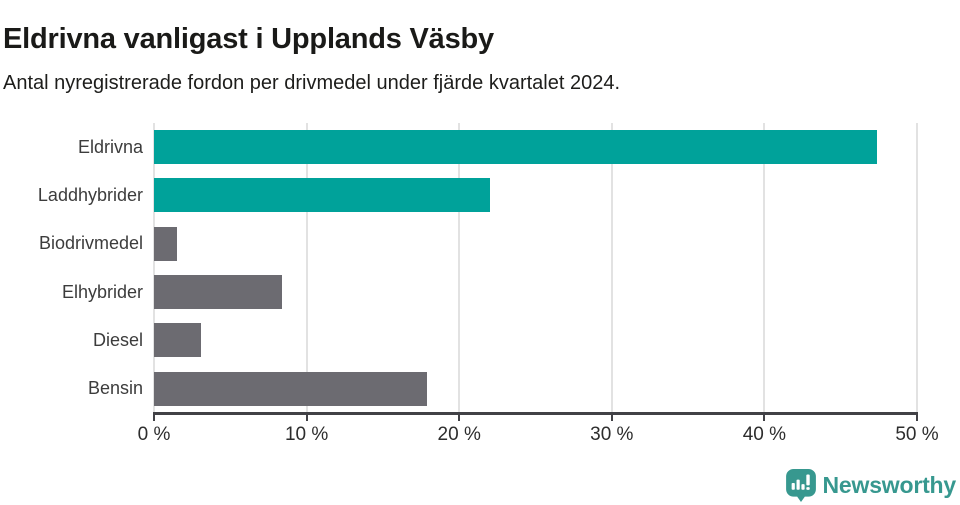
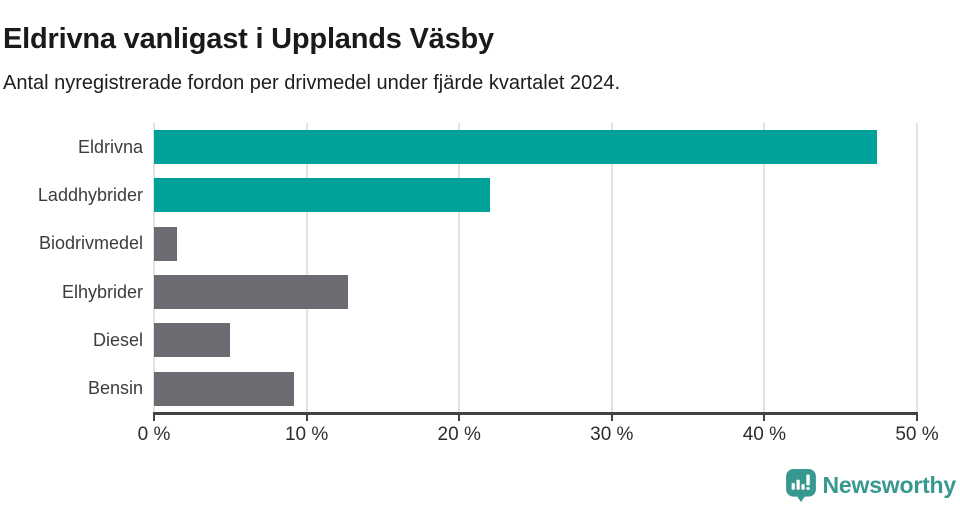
Elhybrider: 8.4% -> 12.7%
Diesel: 3.1% -> 5.0%
Bensin: 17.9% -> 9.2%
